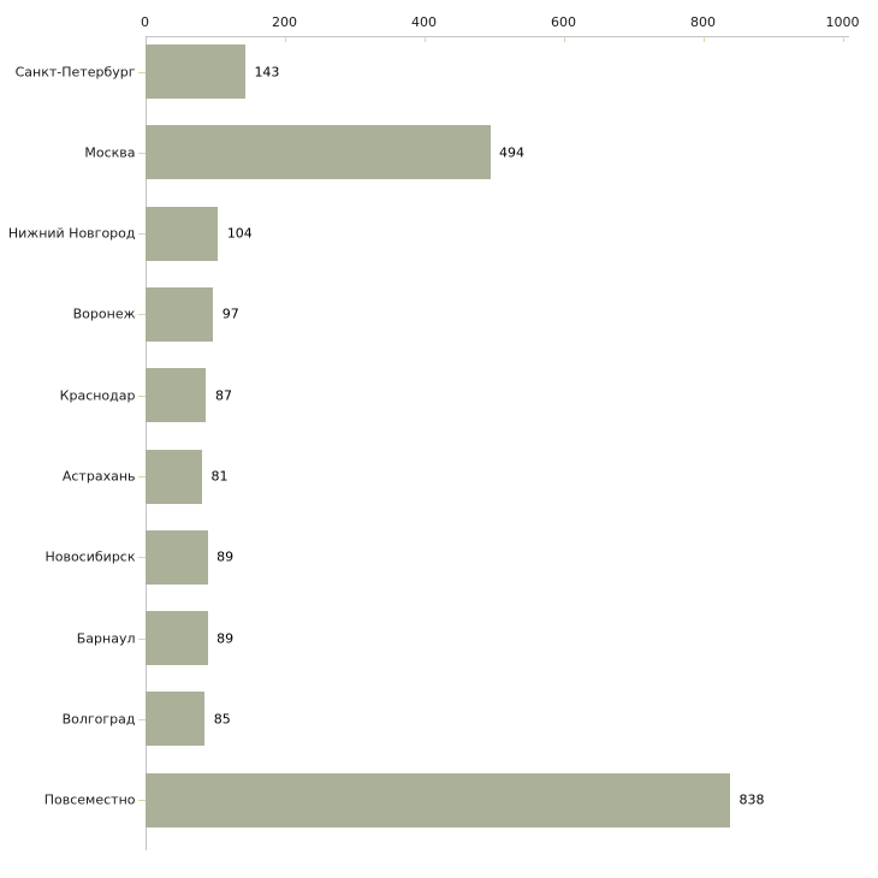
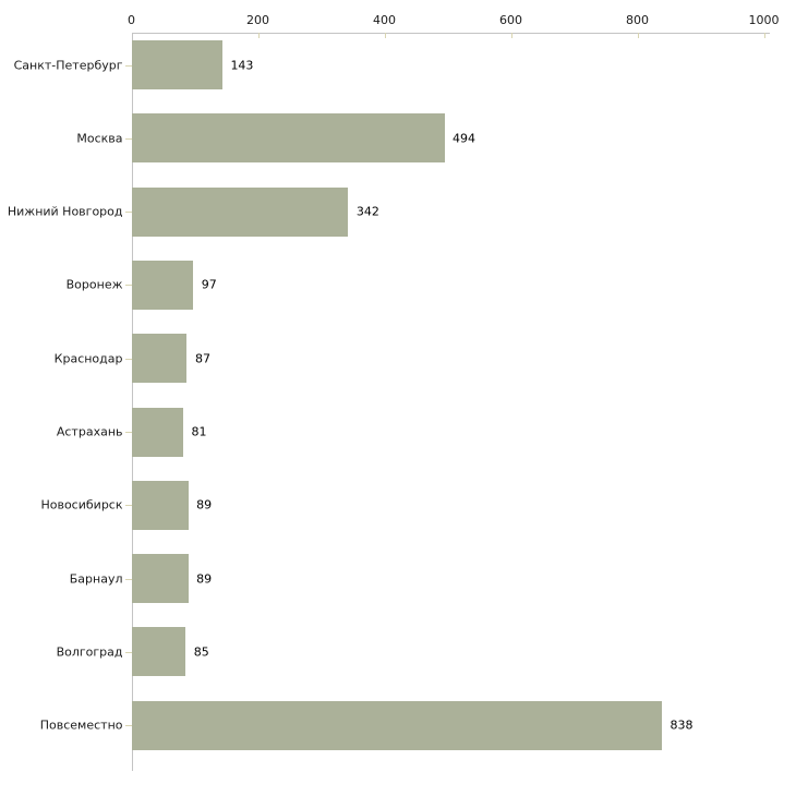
Нижний Новгород: 104 -> 342
